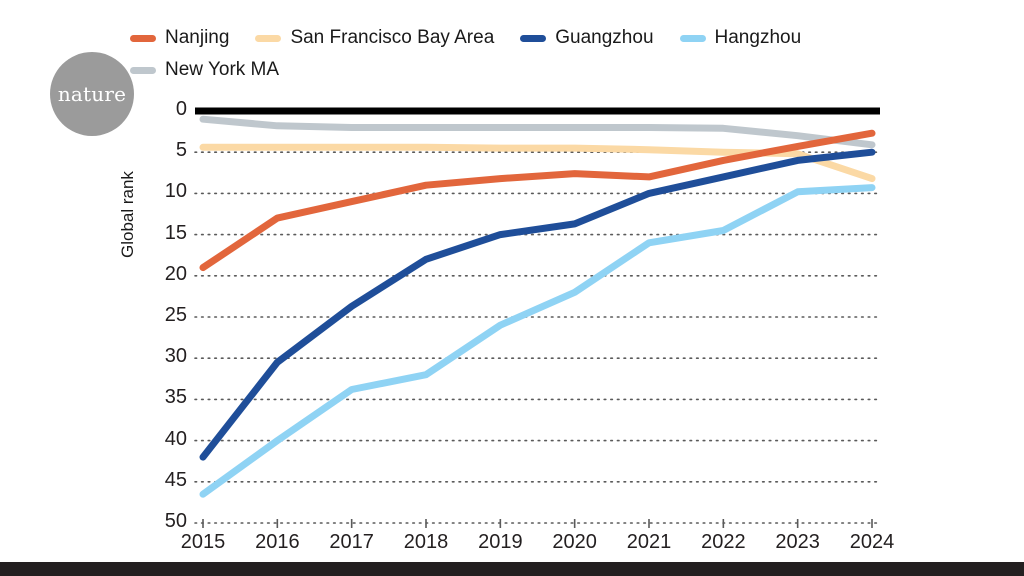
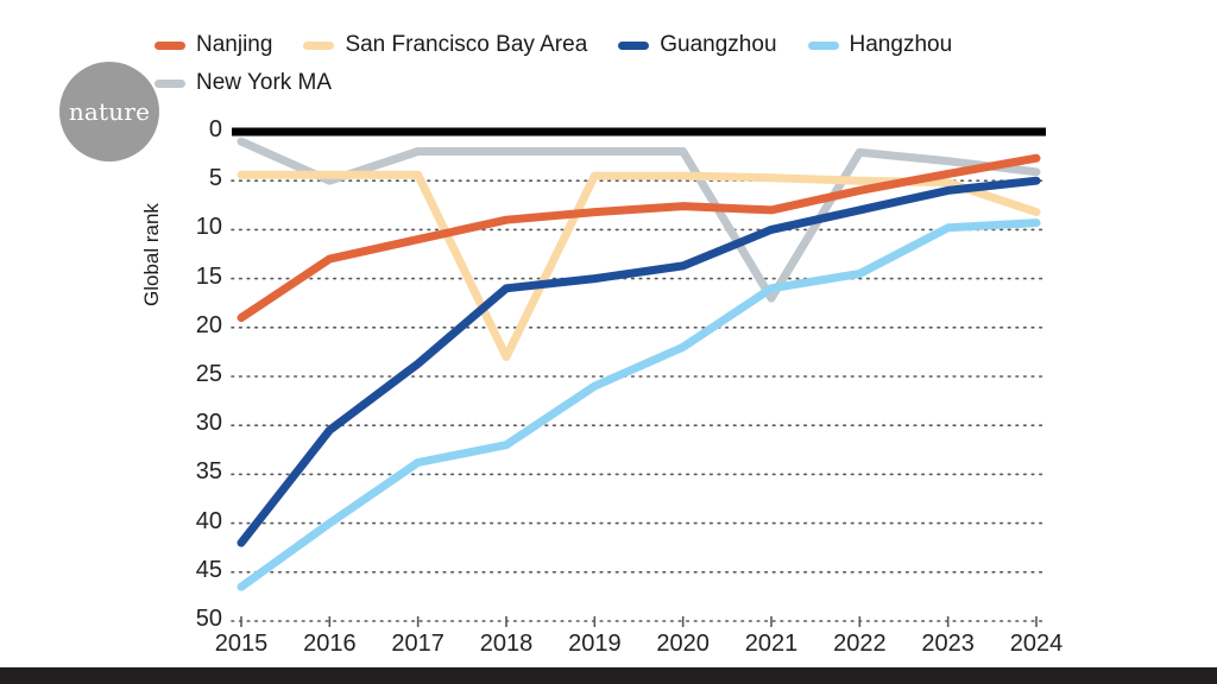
New York MA/2016: 2 -> 5
San Francisco Bay Area/2018: 4 -> 23
Guangzhou/2018: 18 -> 16
New York MA/2021: 2 -> 17
